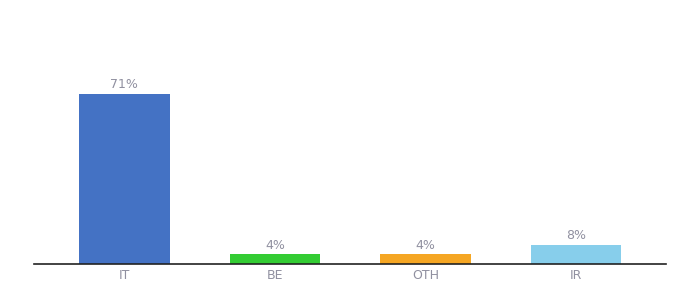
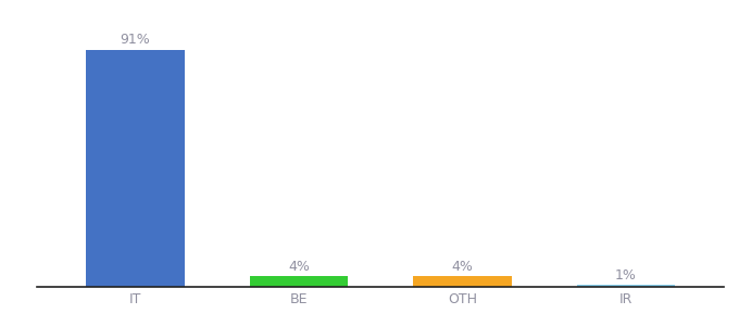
IT: 71% -> 91%
IR: 8% -> 1%
